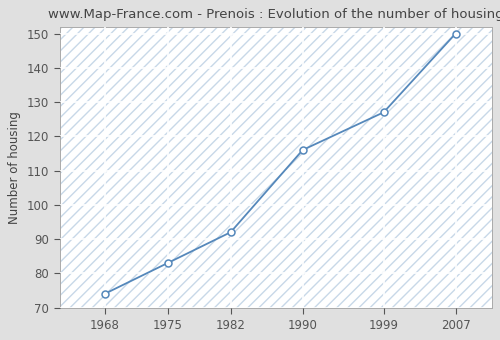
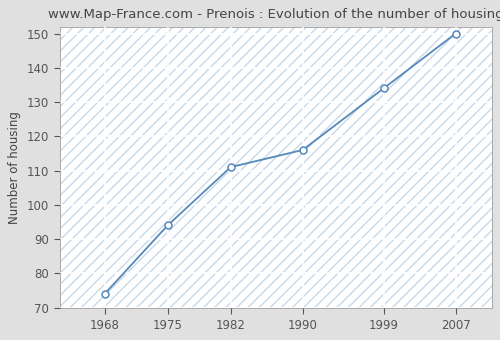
1975: 83 -> 94
1982: 92 -> 111
1999: 127 -> 134
